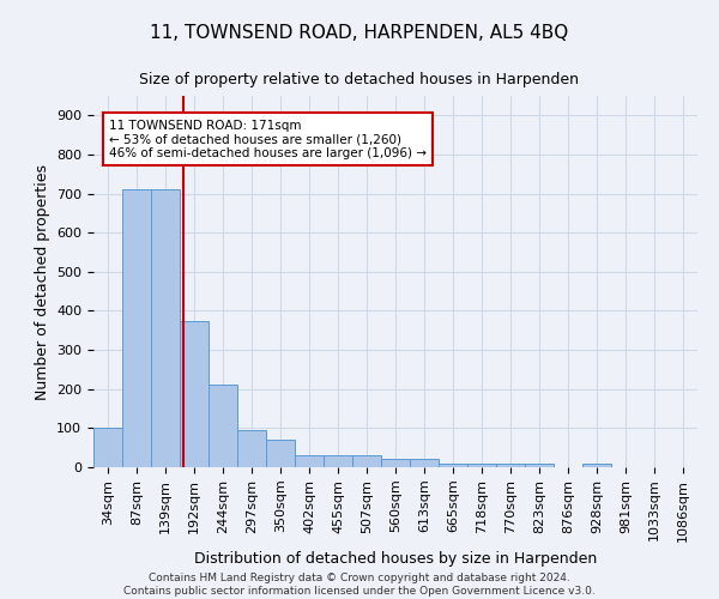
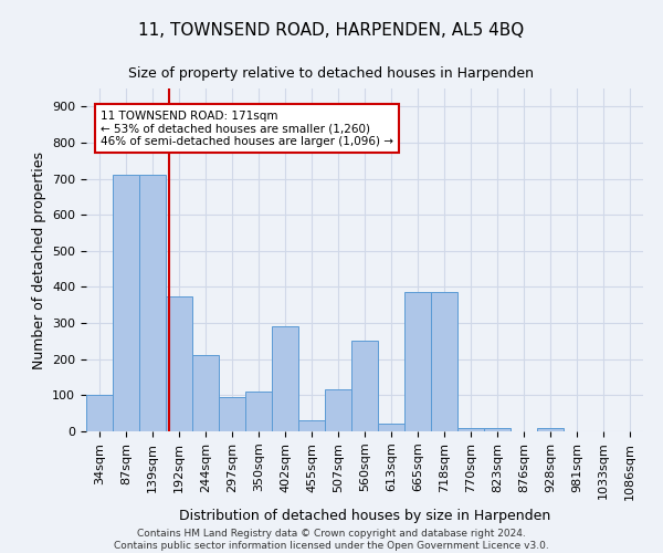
350sqm: 72 -> 110
402sqm: 30 -> 290
507sqm: 30 -> 115
560sqm: 20 -> 250
665sqm: 10 -> 385
718sqm: 8 -> 385
